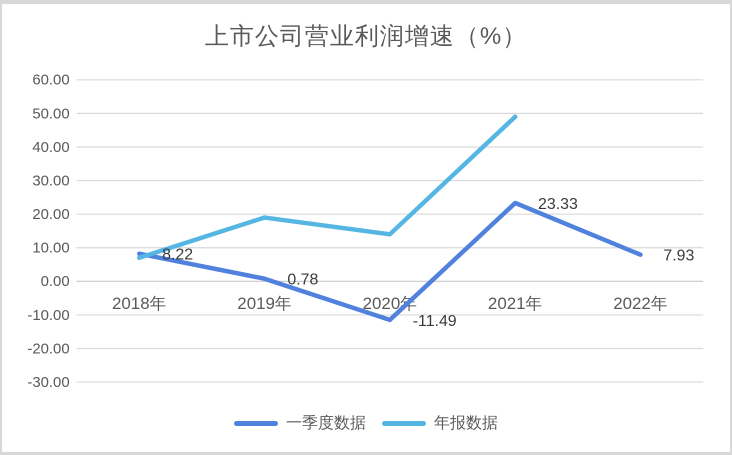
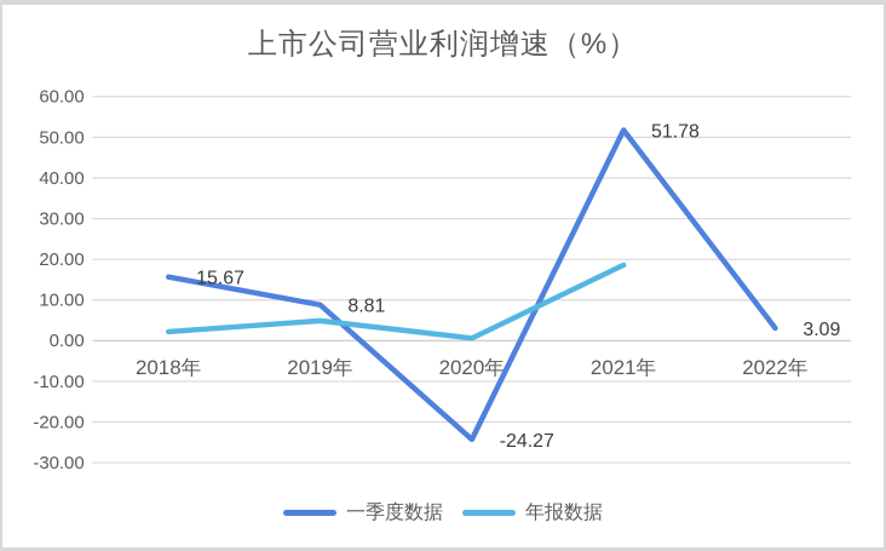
一季度数据/2018年: 8.22 -> 15.67
年报数据/2018年: 7 -> 2
一季度数据/2019年: 0.78 -> 8.81
年报数据/2019年: 19 -> 5
一季度数据/2020年: -11.49 -> -24.27
年报数据/2020年: 14 -> 1
一季度数据/2021年: 23.33 -> 51.78
年报数据/2021年: 49 -> 19
一季度数据/2022年: 7.93 -> 3.09
